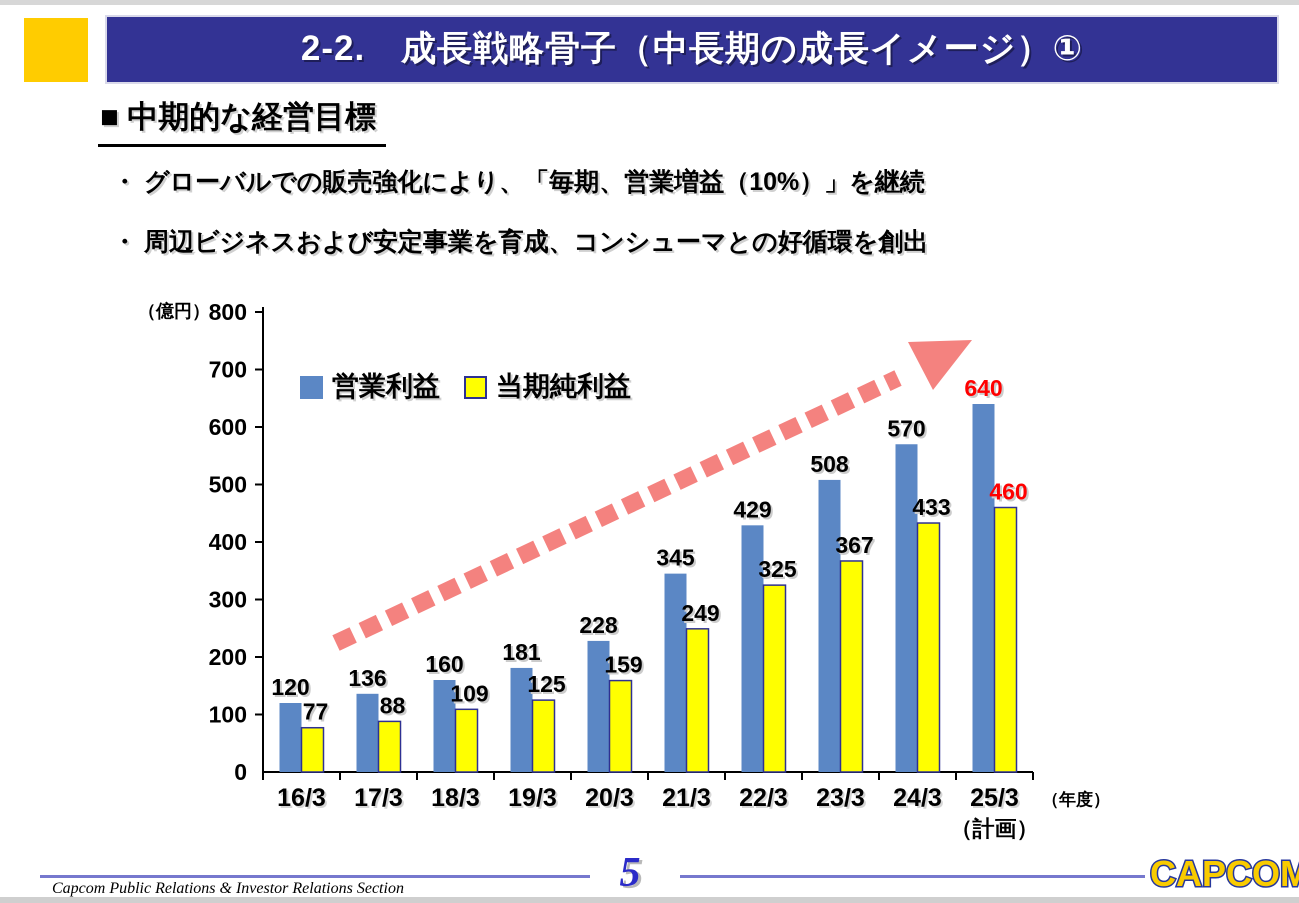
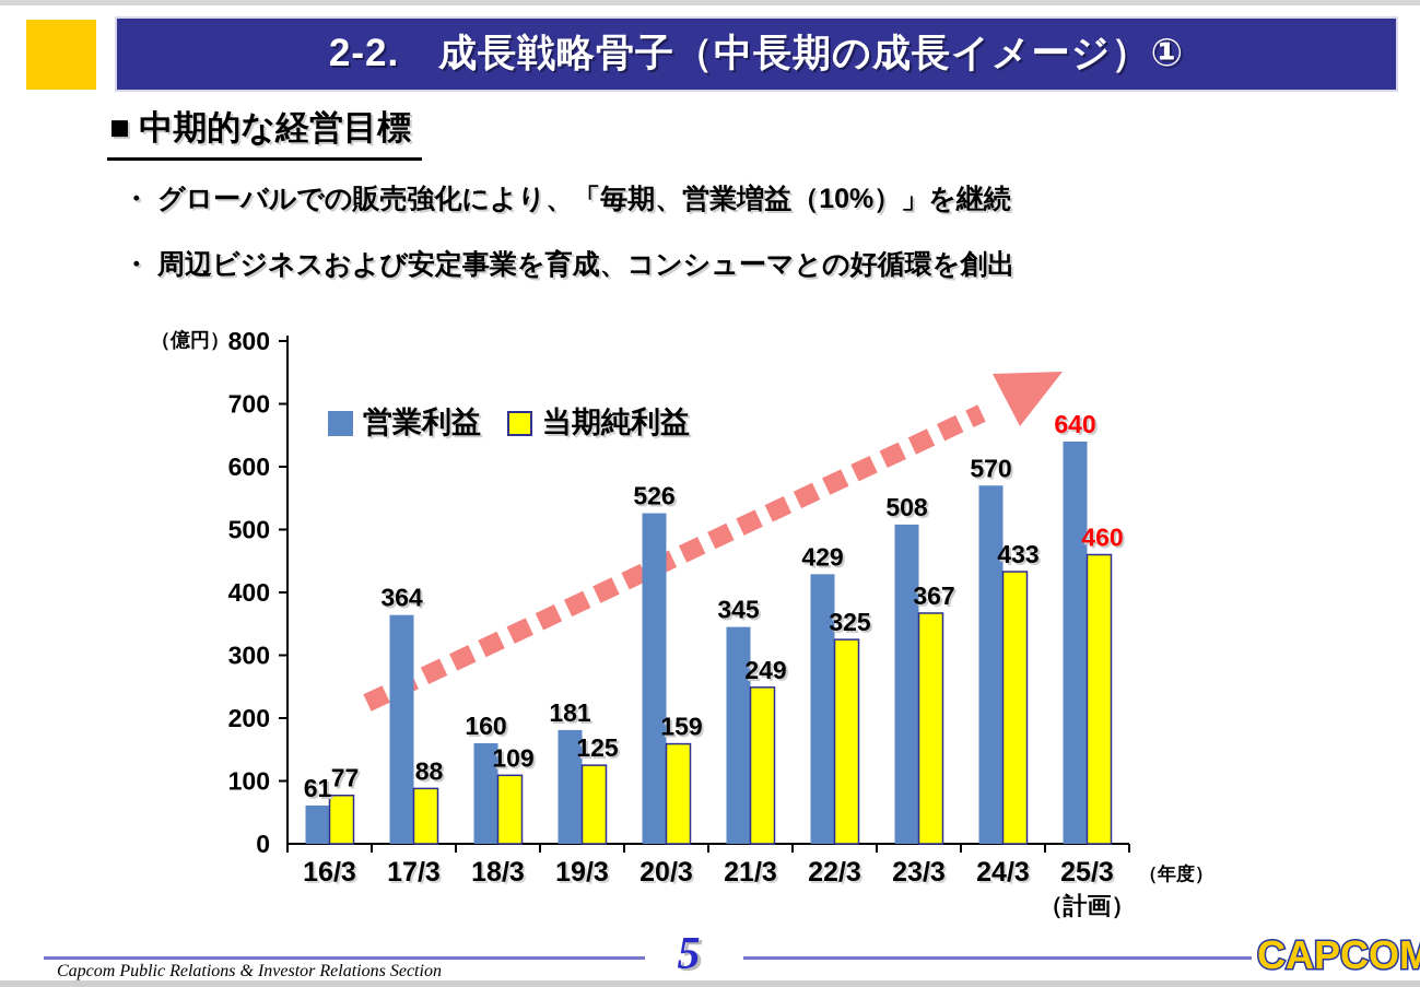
営業利益/16/3: 120 -> 61
営業利益/17/3: 136 -> 364
営業利益/20/3: 228 -> 526
